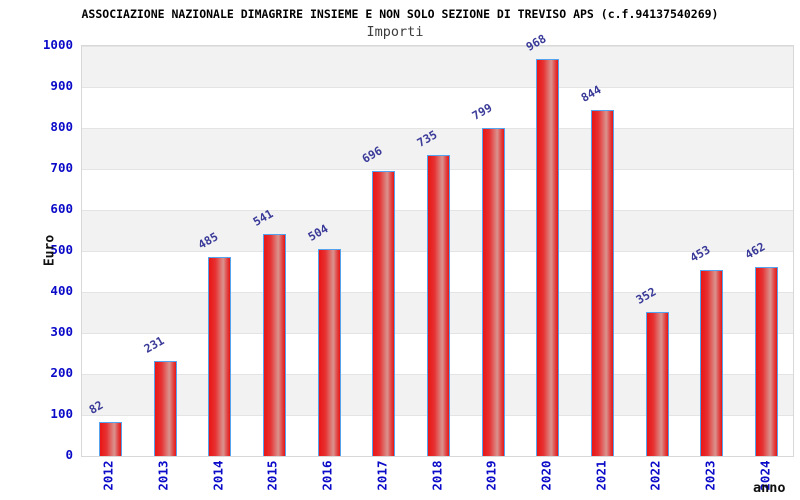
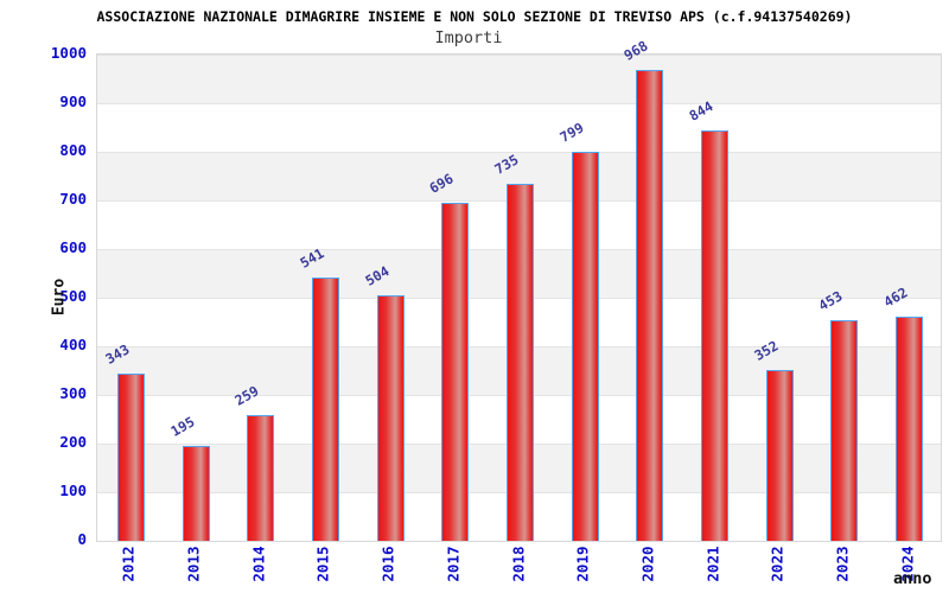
2012: 82 -> 343
2013: 231 -> 195
2014: 485 -> 259
